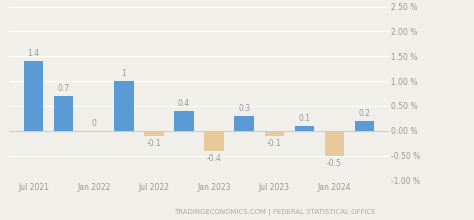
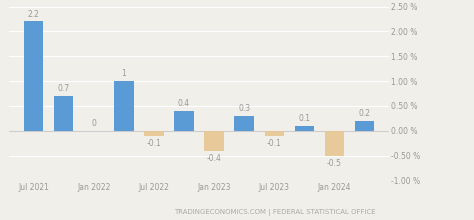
Jul 2021: 1.4 -> 2.2
